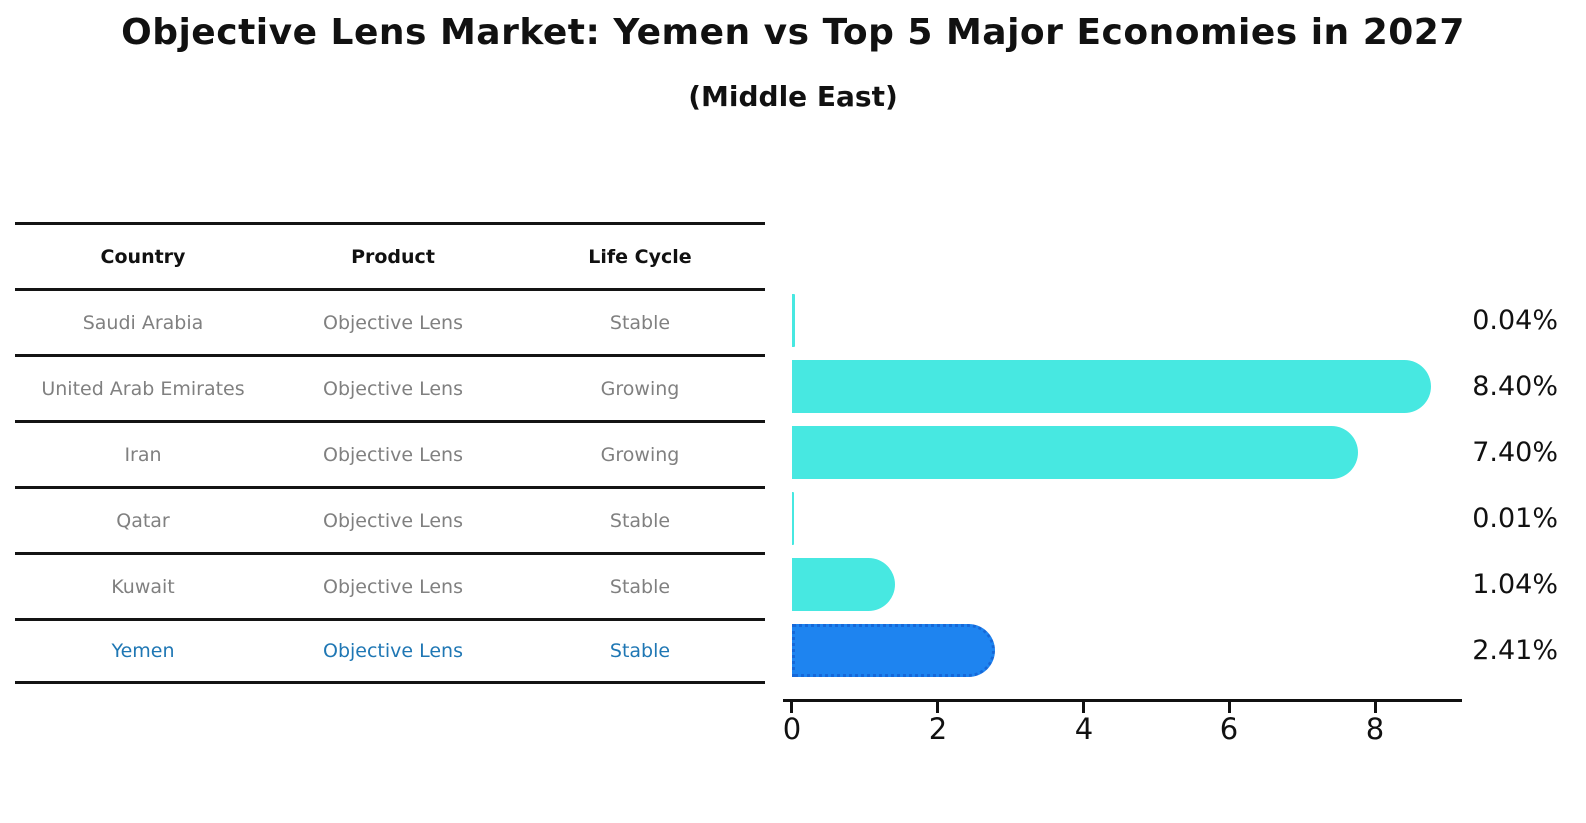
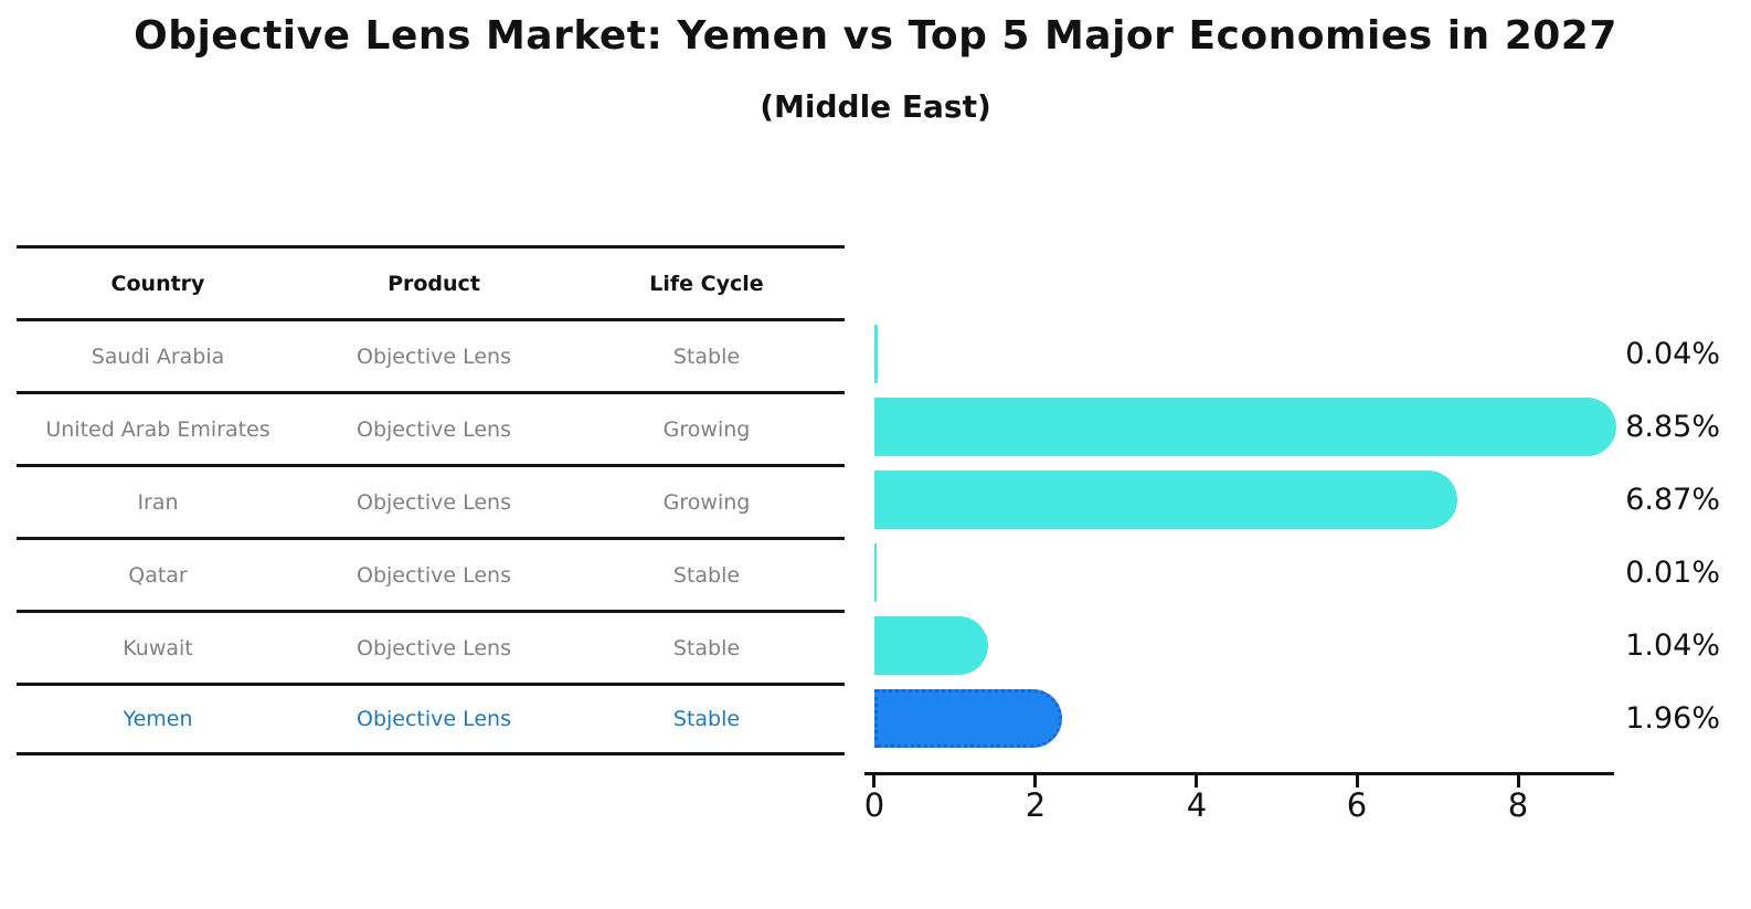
United Arab Emirates: 8.40% -> 8.85%
Iran: 7.40% -> 6.87%
Yemen: 2.41% -> 1.96%
